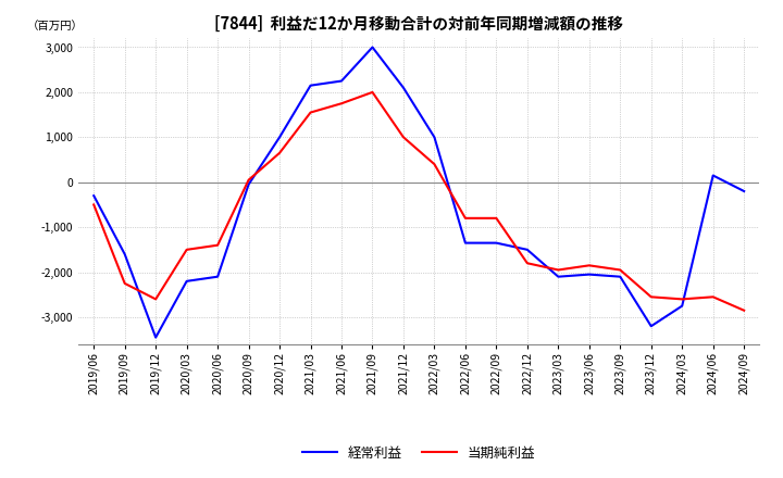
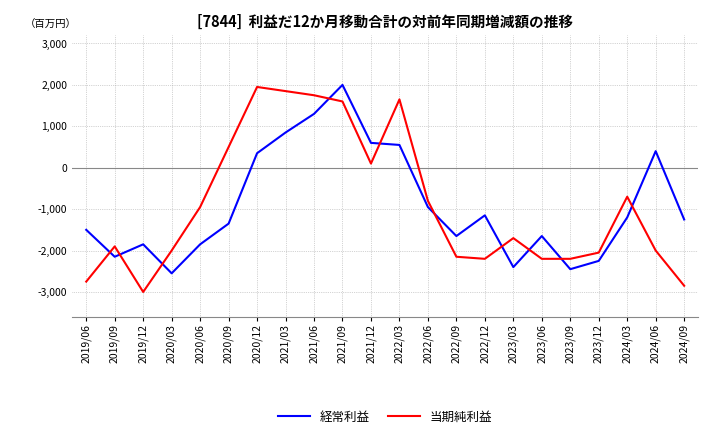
経常利益/2019/06: -300 -> -1,500
当期純利益/2019/06: -500 -> -2,750
経常利益/2019/09: -1,600 -> -2,150
当期純利益/2019/09: -2,250 -> -1,900
経常利益/2019/12: -3,450 -> -1,850
当期純利益/2019/12: -2,600 -> -3,000
経常利益/2020/03: -2,200 -> -2,550
当期純利益/2020/03: -1,500 -> -2,000
経常利益/2020/06: -2,100 -> -1,850
当期純利益/2020/06: -1,400 -> -950
経常利益/2020/09: -50 -> -1,350
当期純利益/2020/09: 50 -> 500
経常利益/2020/12: 1,000 -> 350
当期純利益/2020/12: 650 -> 1,950
経常利益/2021/03: 2,150 -> 850
当期純利益/2021/03: 1,550 -> 1,850
経常利益/2021/06: 2,250 -> 1,300
経常利益/2021/09: 3,000 -> 2,000
当期純利益/2021/09: 2,000 -> 1,600
経常利益/2021/12: 2,100 -> 600
当期純利益/2021/12: 1,000 -> 100
経常利益/2022/03: 1,000 -> 550
当期純利益/2022/03: 400 -> 1,650
経常利益/2022/06: -1,350 -> -950
経常利益/2022/09: -1,350 -> -1,650
当期純利益/2022/09: -800 -> -2,150
経常利益/2022/12: -1,500 -> -1,150
当期純利益/2022/12: -1,800 -> -2,200
経常利益/2023/03: -2,100 -> -2,400
当期純利益/2023/03: -1,950 -> -1,700
経常利益/2023/06: -2,050 -> -1,650
当期純利益/2023/06: -1,850 -> -2,200
経常利益/2023/09: -2,100 -> -2,450
当期純利益/2023/09: -1,950 -> -2,200
経常利益/2023/12: -3,200 -> -2,250
当期純利益/2023/12: -2,550 -> -2,050
経常利益/2024/03: -2,750 -> -1,200
当期純利益/2024/03: -2,600 -> -700
経常利益/2024/06: 150 -> 400
当期純利益/2024/06: -2,550 -> -2,000
経常利益/2024/09: -200 -> -1,250
